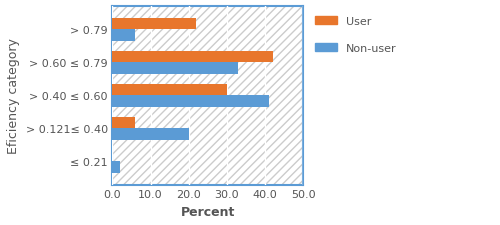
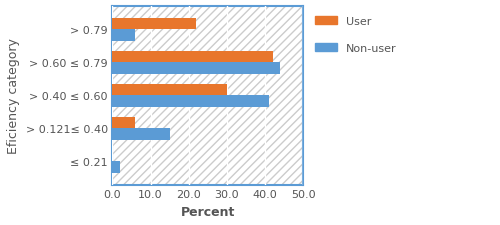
Non-user/> 0.60 ≤ 0.79: 33 -> 44
Non-user/> 0.121≤ 0.40: 20 -> 15
